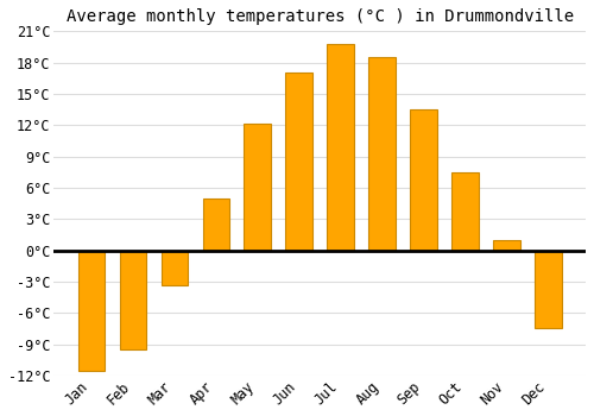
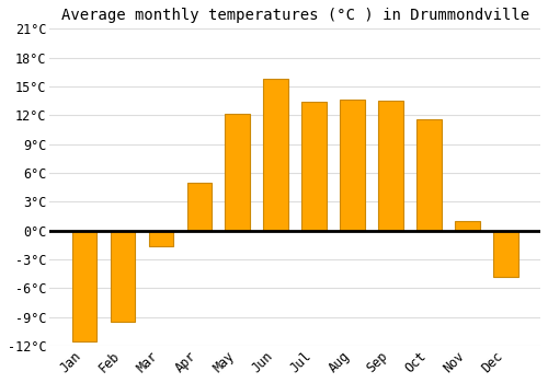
Mar: -3.3°C -> -1.6°C
Jun: 17.0°C -> 15.8°C
Jul: 19.8°C -> 13.4°C
Aug: 18.5°C -> 13.6°C
Oct: 7.5°C -> 11.6°C
Dec: -7.5°C -> -4.8°C
